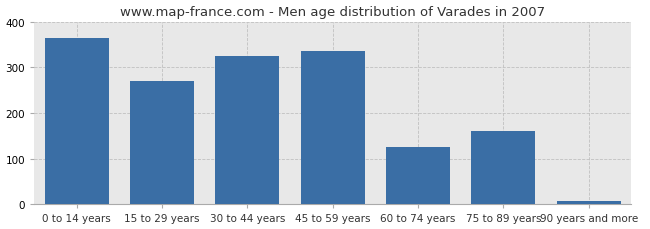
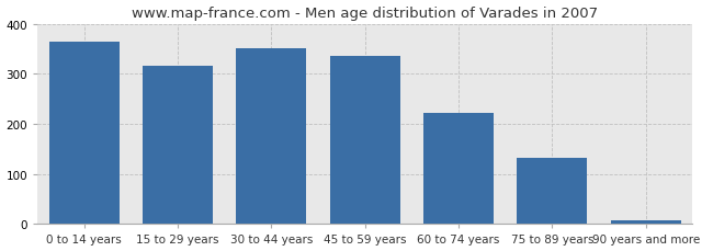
15 to 29 years: 270 -> 315
30 to 44 years: 325 -> 350
60 to 74 years: 125 -> 222
75 to 89 years: 160 -> 133
